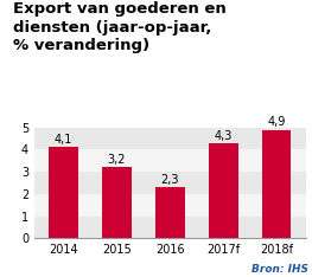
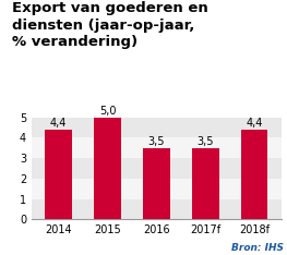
2014: 4,1 -> 4,4
2015: 3,2 -> 5,0
2016: 2,3 -> 3,5
2017f: 4,3 -> 3,5
2018f: 4,9 -> 4,4
